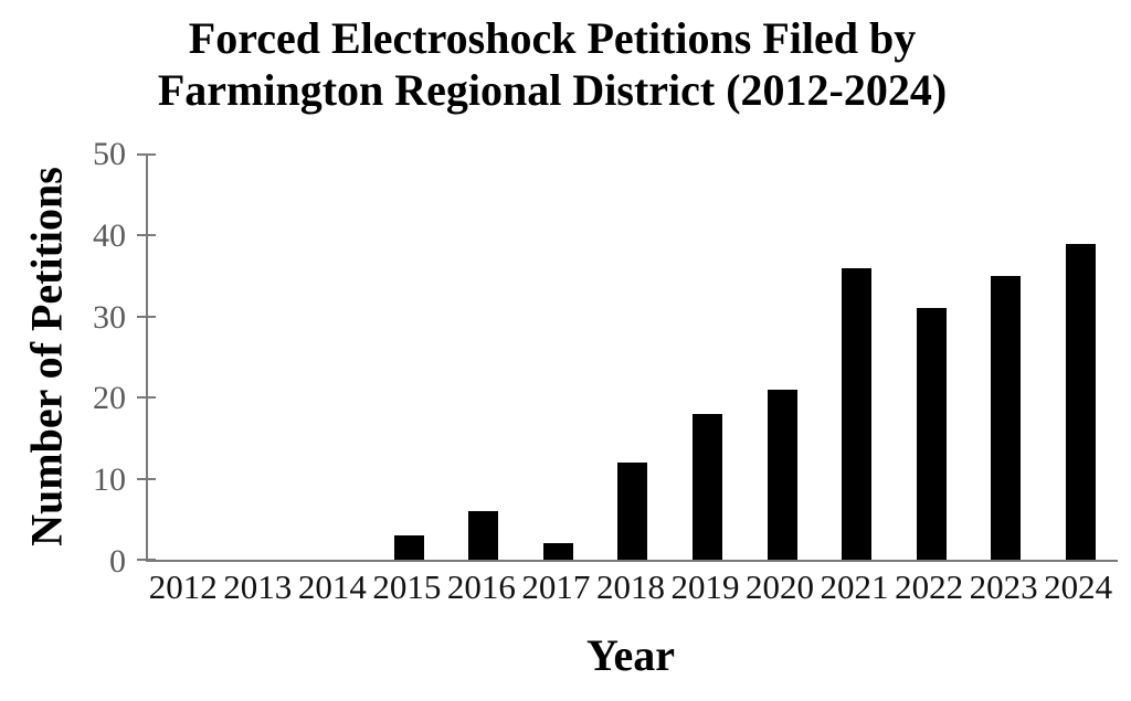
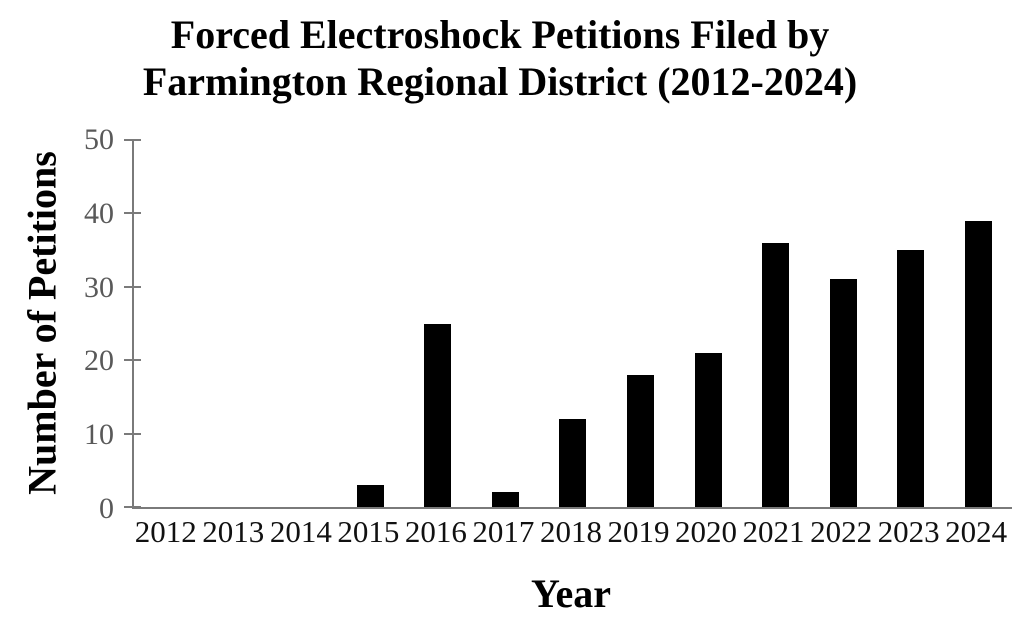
2016: 6 -> 25
